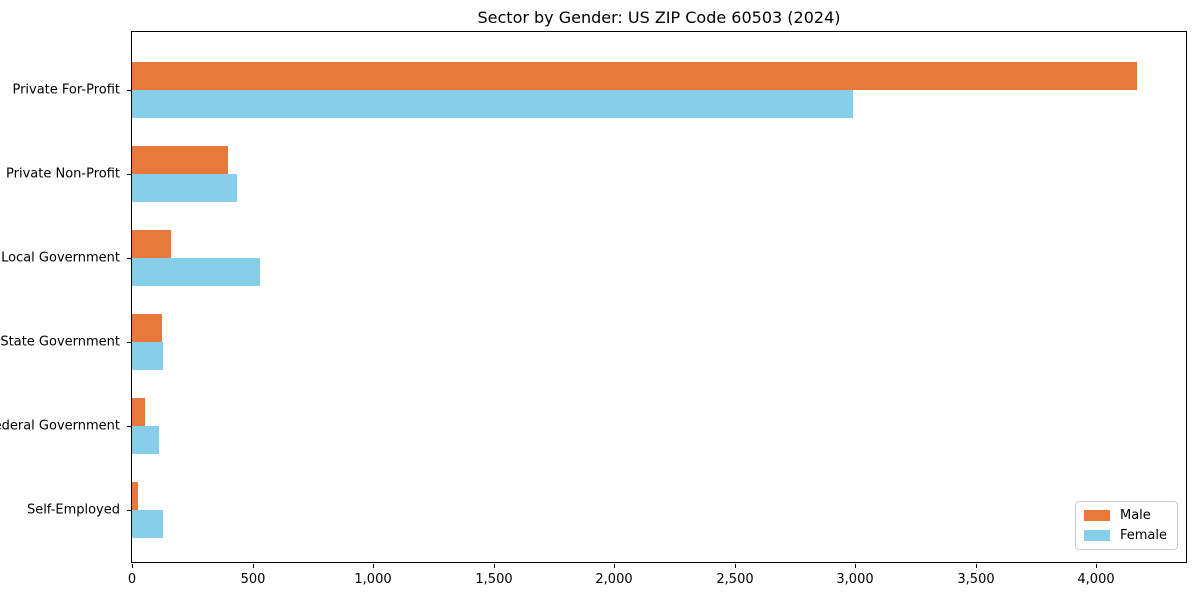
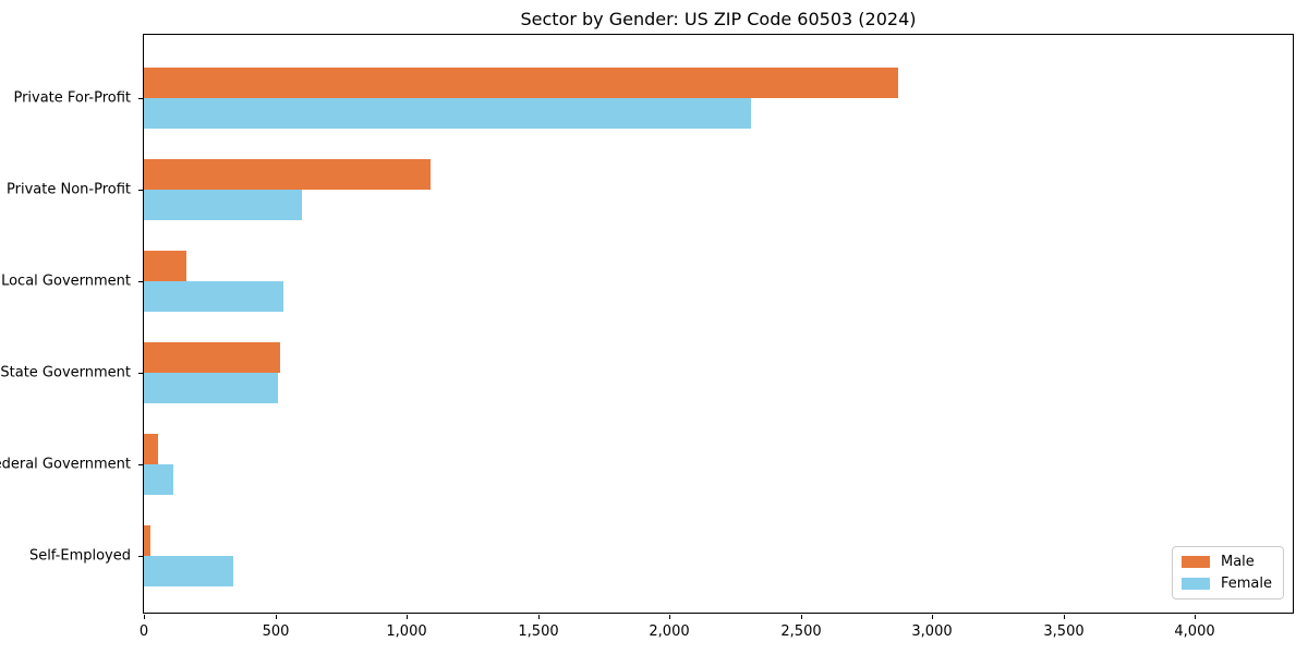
Male/Private For-Profit: 4170 -> 2870
Female/Private For-Profit: 2990 -> 2310
Male/Private Non-Profit: 400 -> 1090
Female/Private Non-Profit: 440 -> 600
Male/State Government: 120 -> 520
Female/State Government: 130 -> 510
Female/Self-Employed: 130 -> 340
